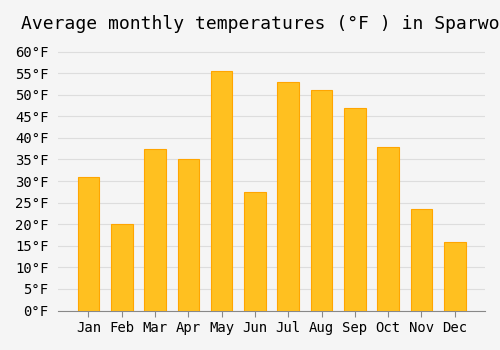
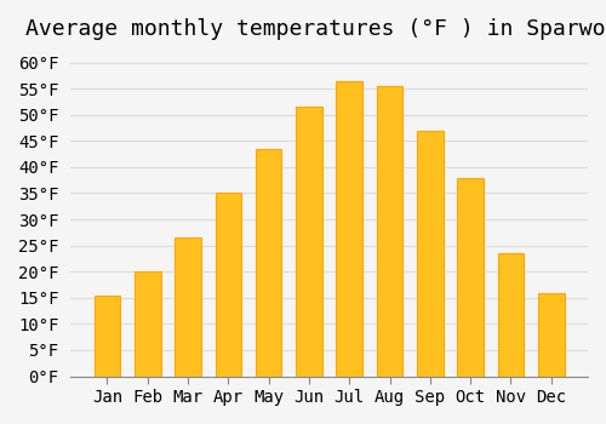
Jan: 31.0°F -> 15.5°F
Mar: 37.5°F -> 26.5°F
May: 55.5°F -> 43.5°F
Jun: 27.5°F -> 51.5°F
Jul: 53.0°F -> 56.5°F
Aug: 51.0°F -> 55.5°F
